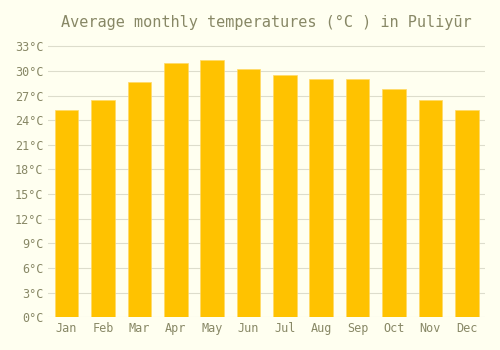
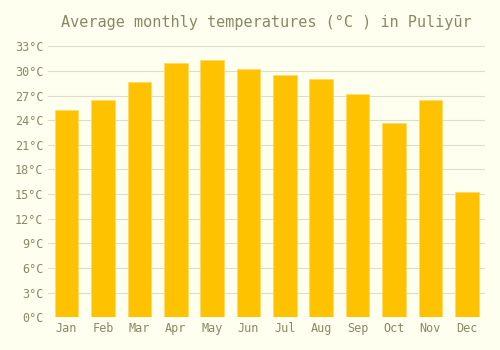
Sep: 29.0°C -> 27.2°C
Oct: 27.8°C -> 23.6°C
Dec: 25.3°C -> 15.2°C
